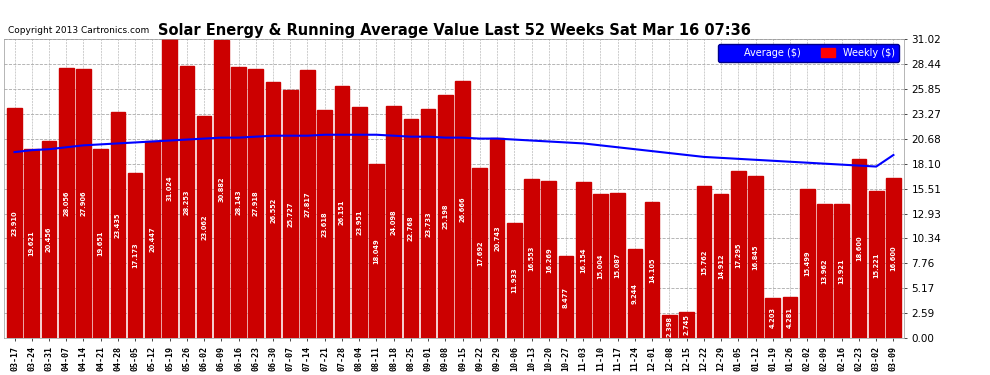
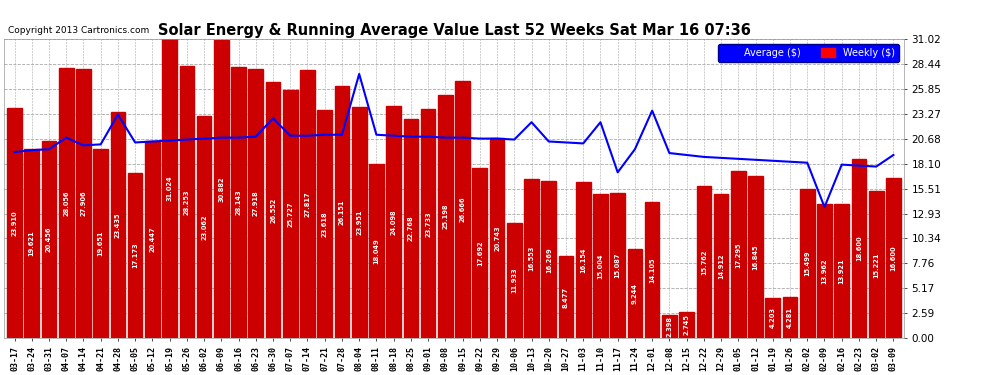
Average ($)/04-07: 19.8 -> 20.8
Average ($)/04-28: 20.2 -> 23.2
Average ($)/06-30: 21.0 -> 22.8
Average ($)/08-04: 21.1 -> 27.4
Average ($)/10-13: 20.5 -> 22.4
Average ($)/11-10: 20.0 -> 22.4
Average ($)/11-17: 19.8 -> 17.2
Average ($)/12-01: 19.4 -> 23.6
Average ($)/02-09: 18.1 -> 13.6
